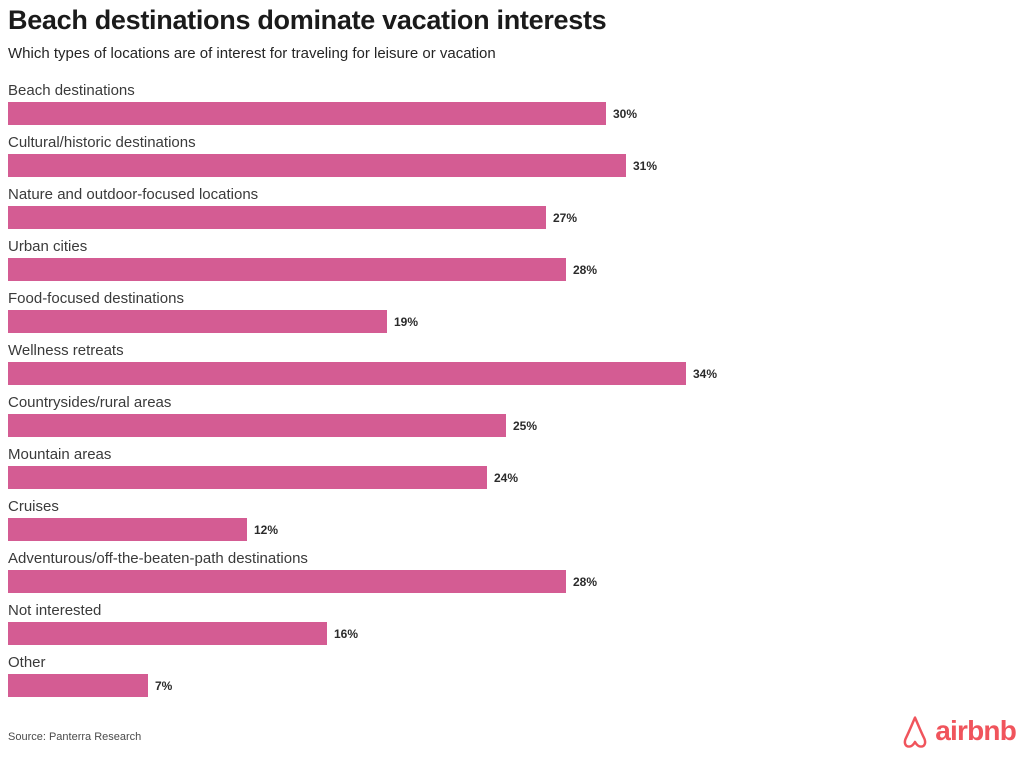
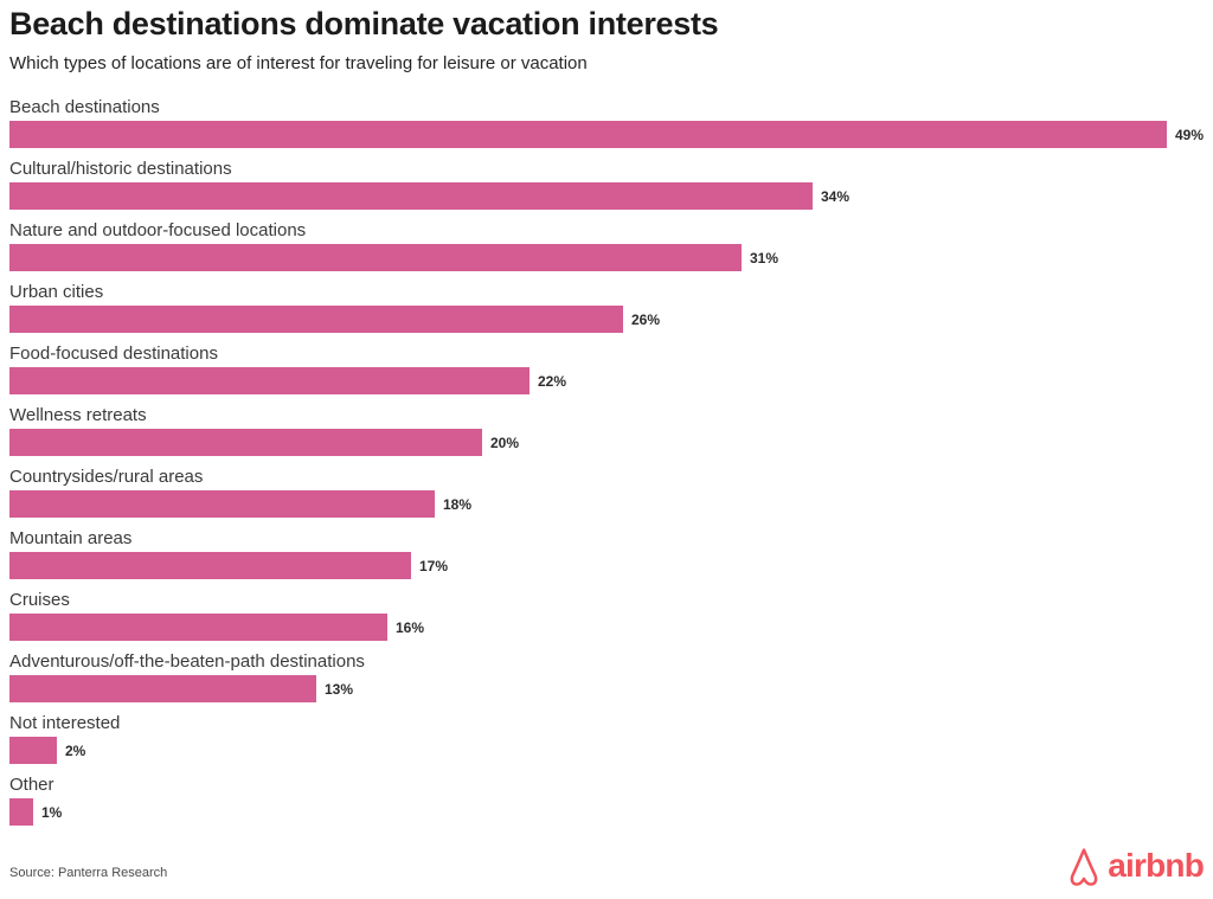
Beach destinations: 30% -> 49%
Cultural/historic destinations: 31% -> 34%
Nature and outdoor-focused locations: 27% -> 31%
Urban cities: 28% -> 26%
Food-focused destinations: 19% -> 22%
Wellness retreats: 34% -> 20%
Countrysides/rural areas: 25% -> 18%
Mountain areas: 24% -> 17%
Cruises: 12% -> 16%
Adventurous/off-the-beaten-path destinations: 28% -> 13%
Not interested: 16% -> 2%
Other: 7% -> 1%
